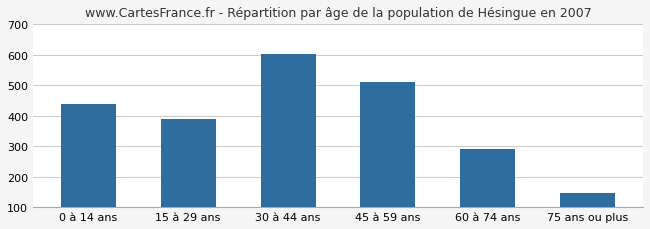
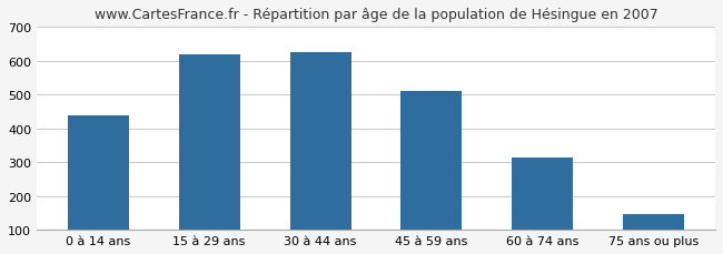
15 à 29 ans: 388 -> 620
30 à 44 ans: 604 -> 625
60 à 74 ans: 291 -> 315
